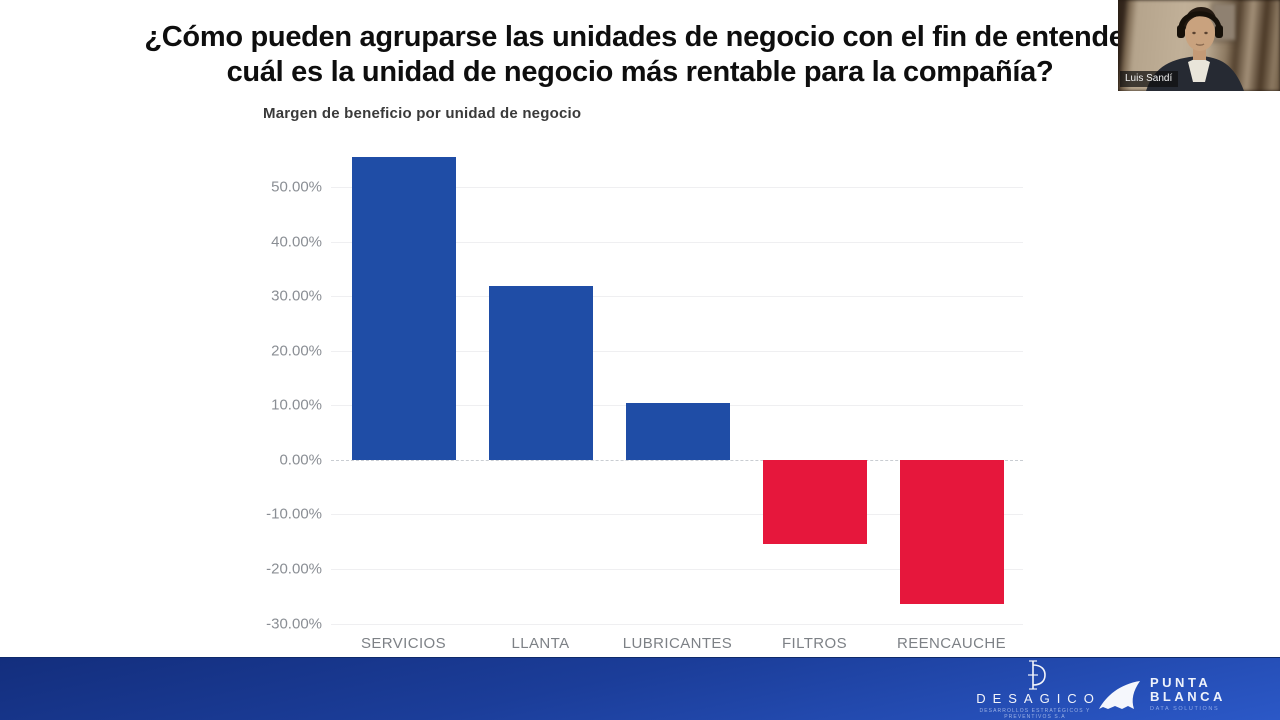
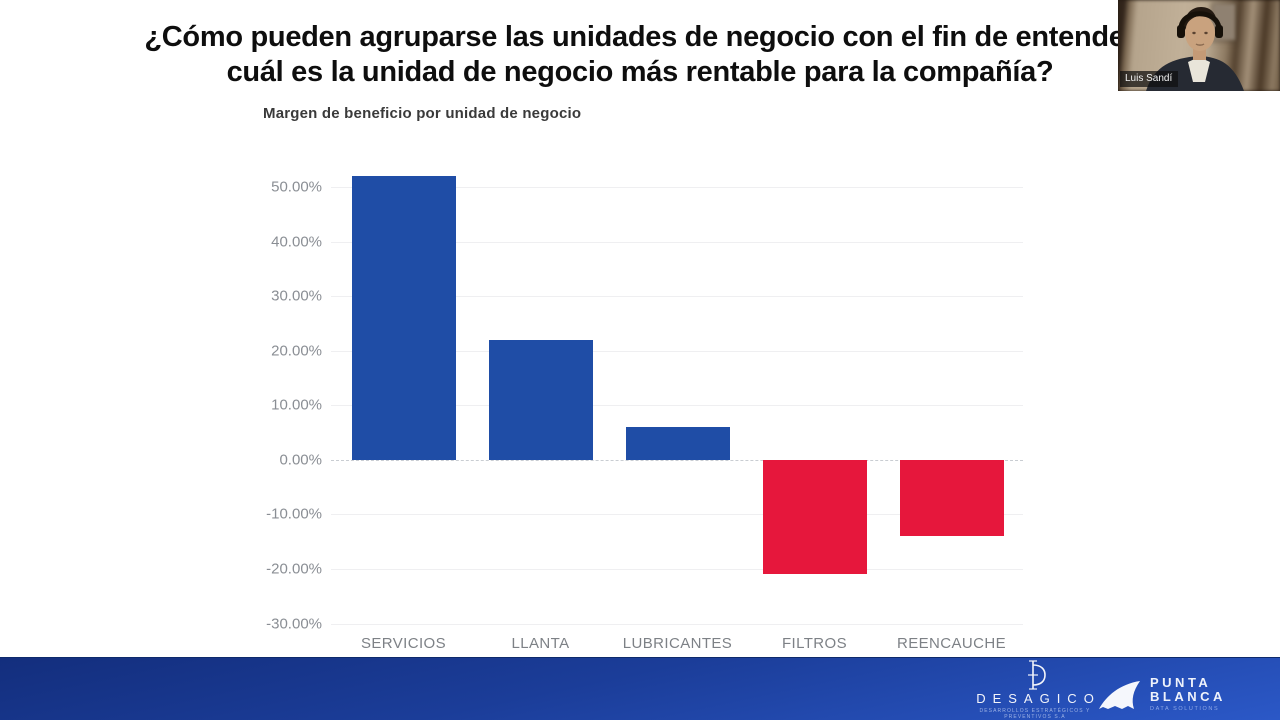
SERVICIOS: 55% -> 52%
LLANTA: 32% -> 22%
LUBRICANTES: 10% -> 6%
FILTROS: -15% -> -21%
REENCAUCHE: -26% -> -14%
